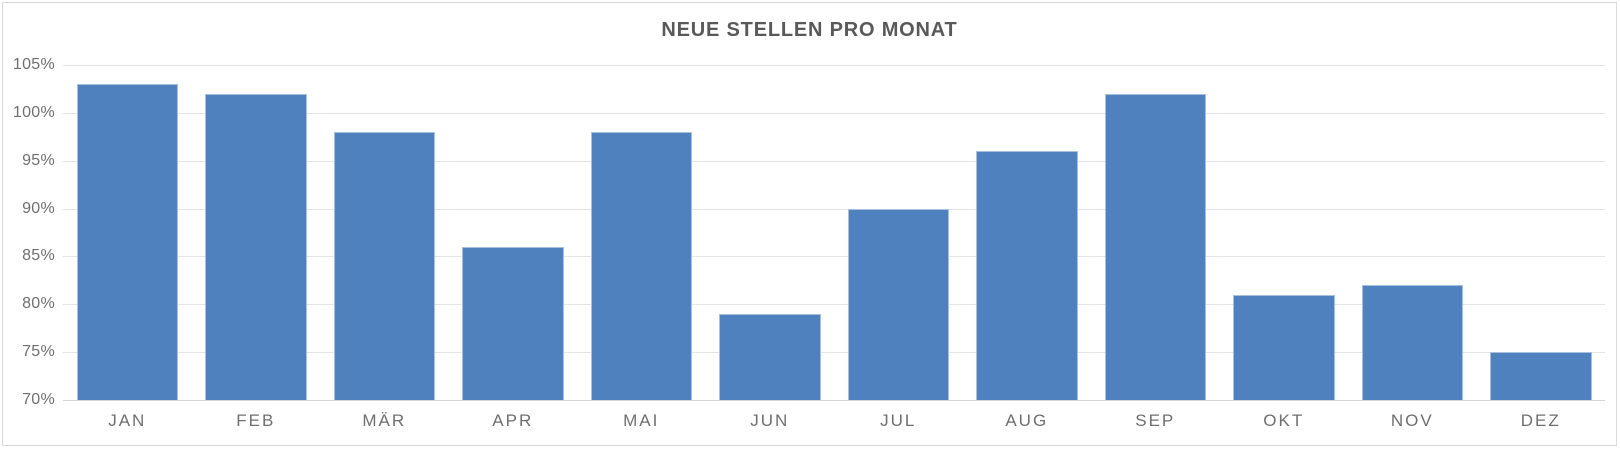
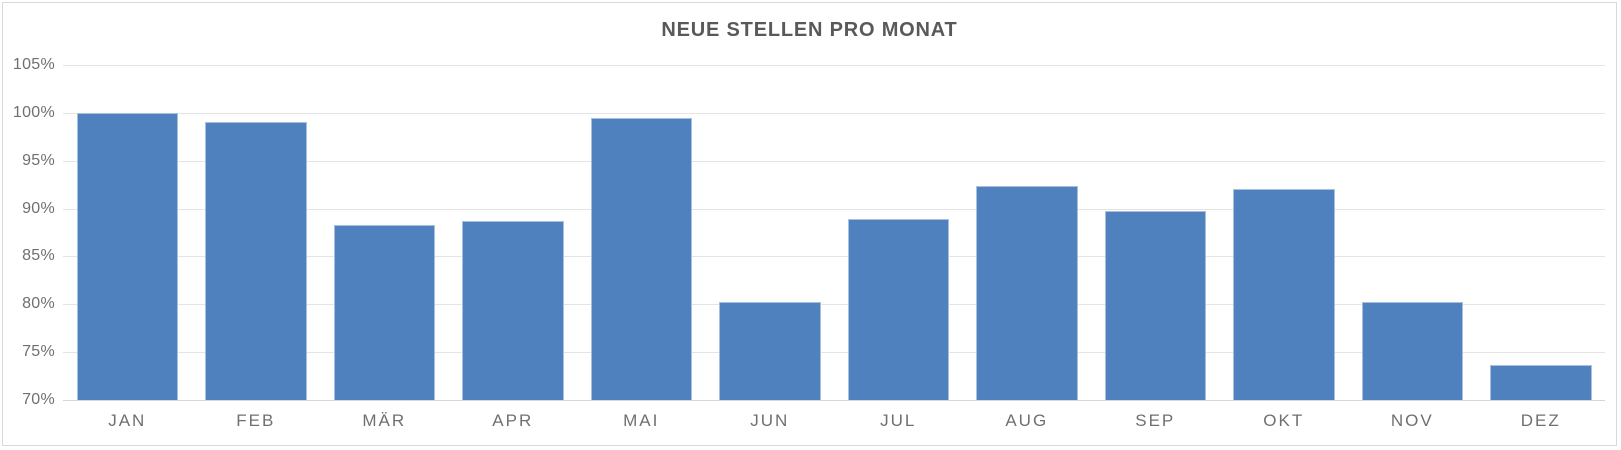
JAN: 103% -> 100%
FEB: 102% -> 99%
MÄR: 98% -> 88%
APR: 86% -> 89%
MAI: 98% -> 100%
JUN: 79% -> 80%
JUL: 90% -> 89%
AUG: 96% -> 92%
SEP: 102% -> 90%
OKT: 81% -> 92%
NOV: 82% -> 80%
DEZ: 75% -> 74%
